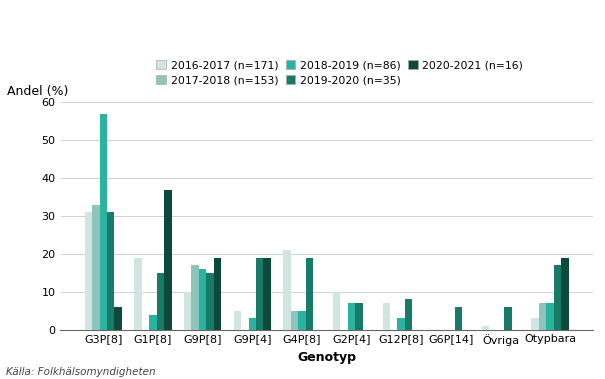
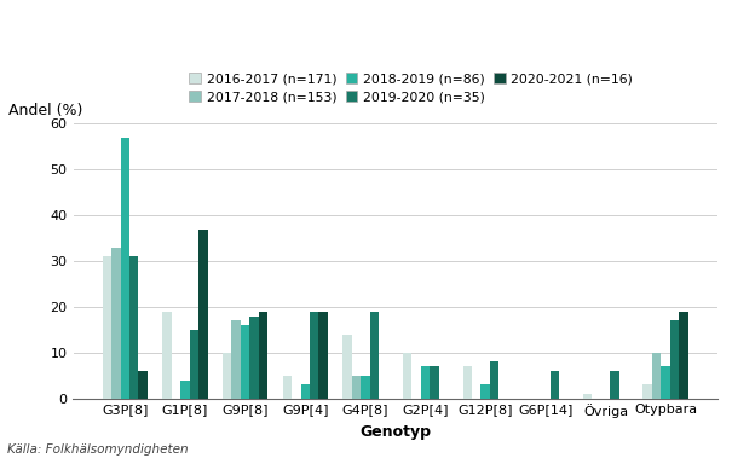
2019-2020 (n=35)/G9P[8]: 15 -> 18
2016-2017 (n=171)/G4P[8]: 21 -> 14
2017-2018 (n=153)/Otypbara: 7 -> 10
